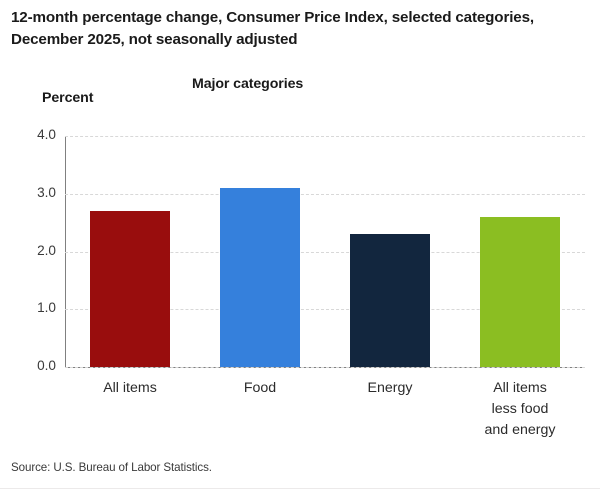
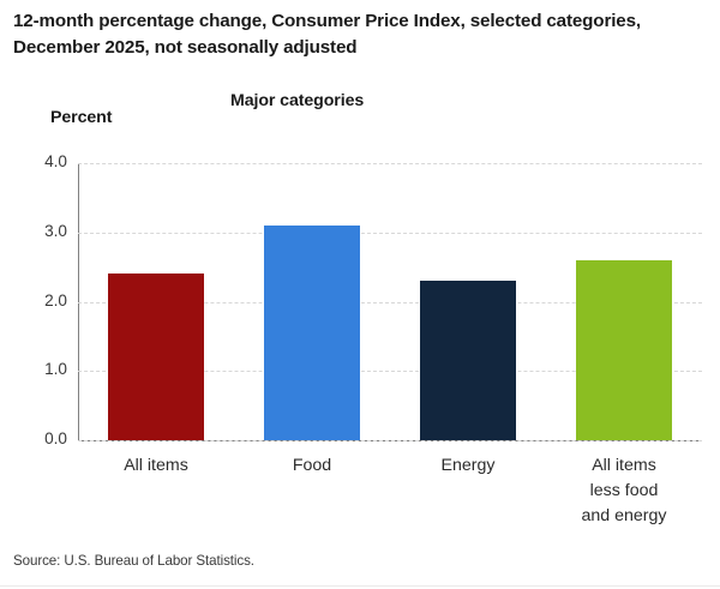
All items: 2.7 -> 2.4
